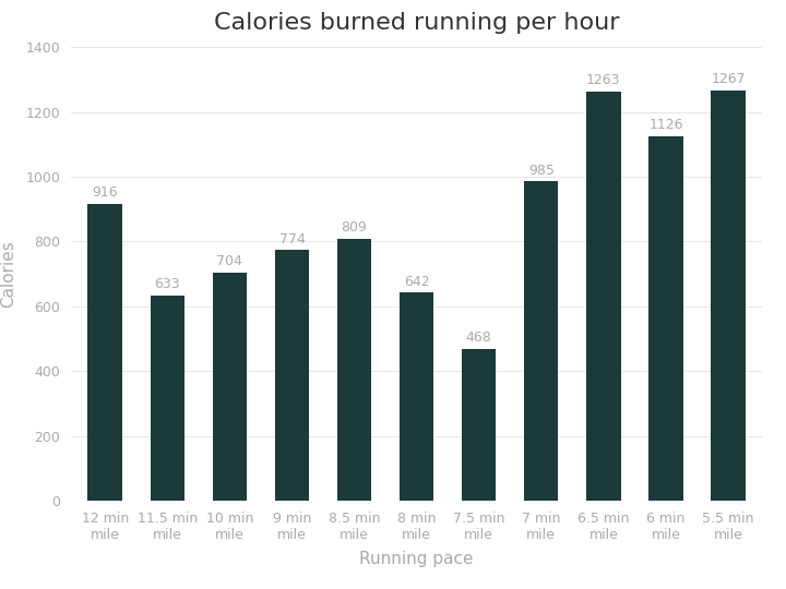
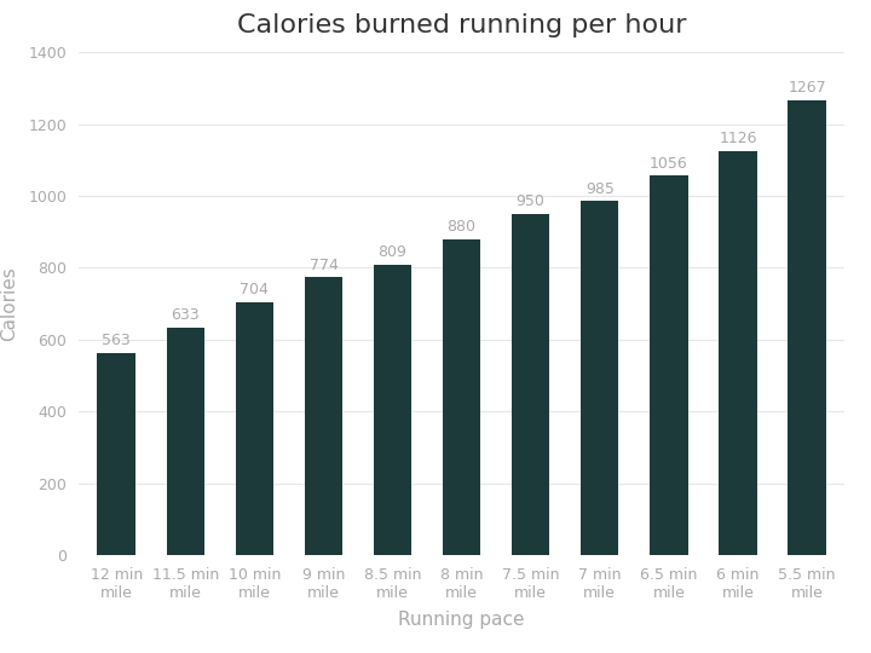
12 min mile: 916 -> 563
8 min mile: 642 -> 880
7.5 min mile: 468 -> 950
6.5 min mile: 1263 -> 1056
